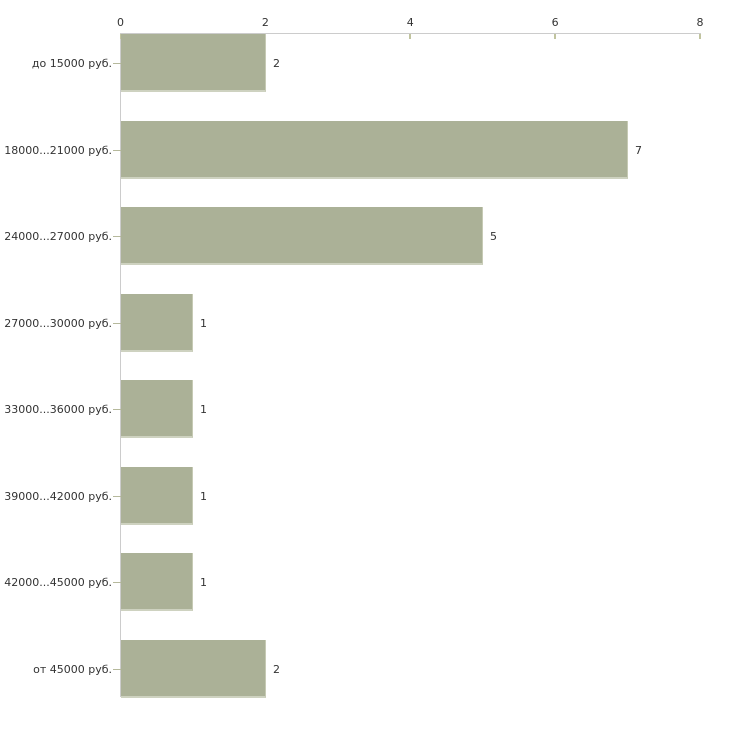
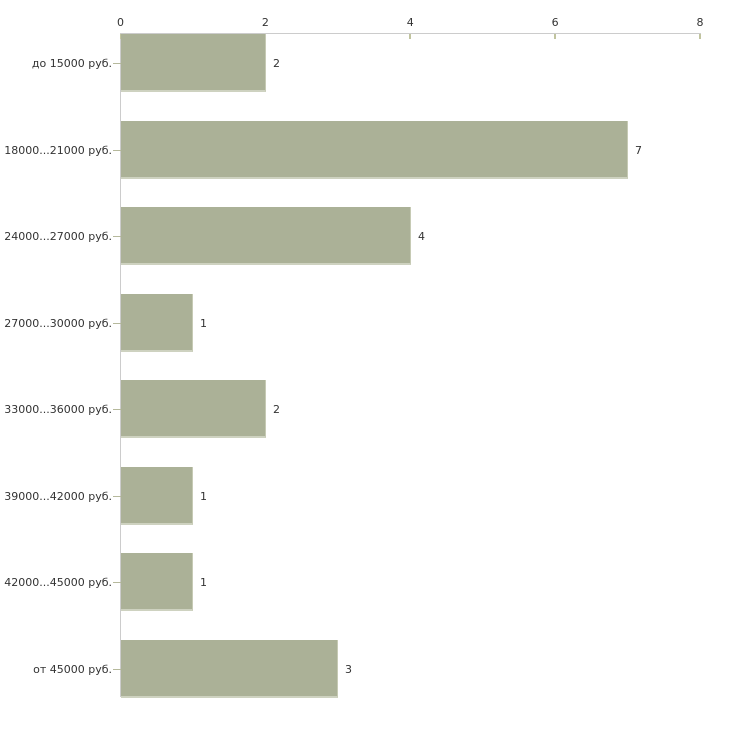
24000...27000 руб.: 5 -> 4
33000...36000 руб.: 1 -> 2
от 45000 руб.: 2 -> 3
